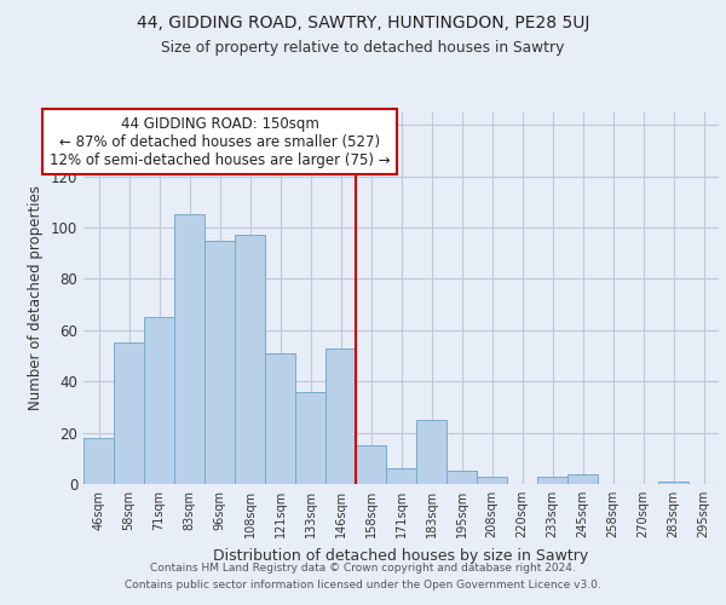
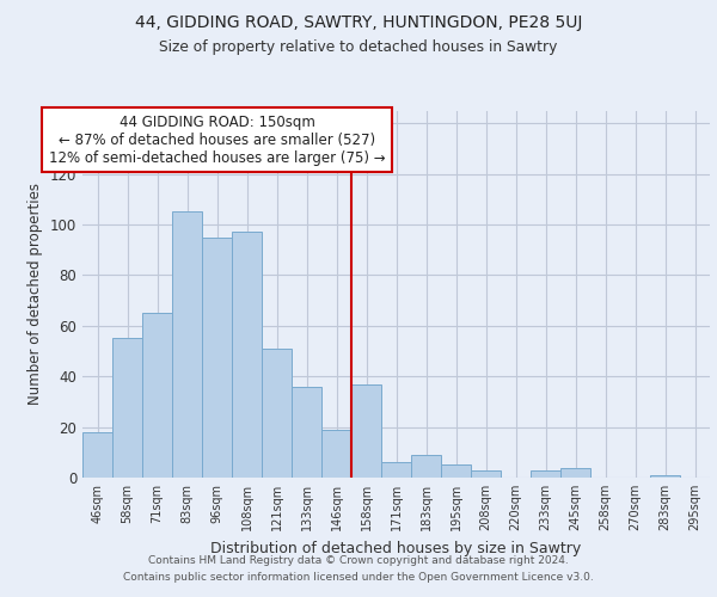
146sqm: 53 -> 19
158sqm: 15 -> 37
183sqm: 25 -> 9
